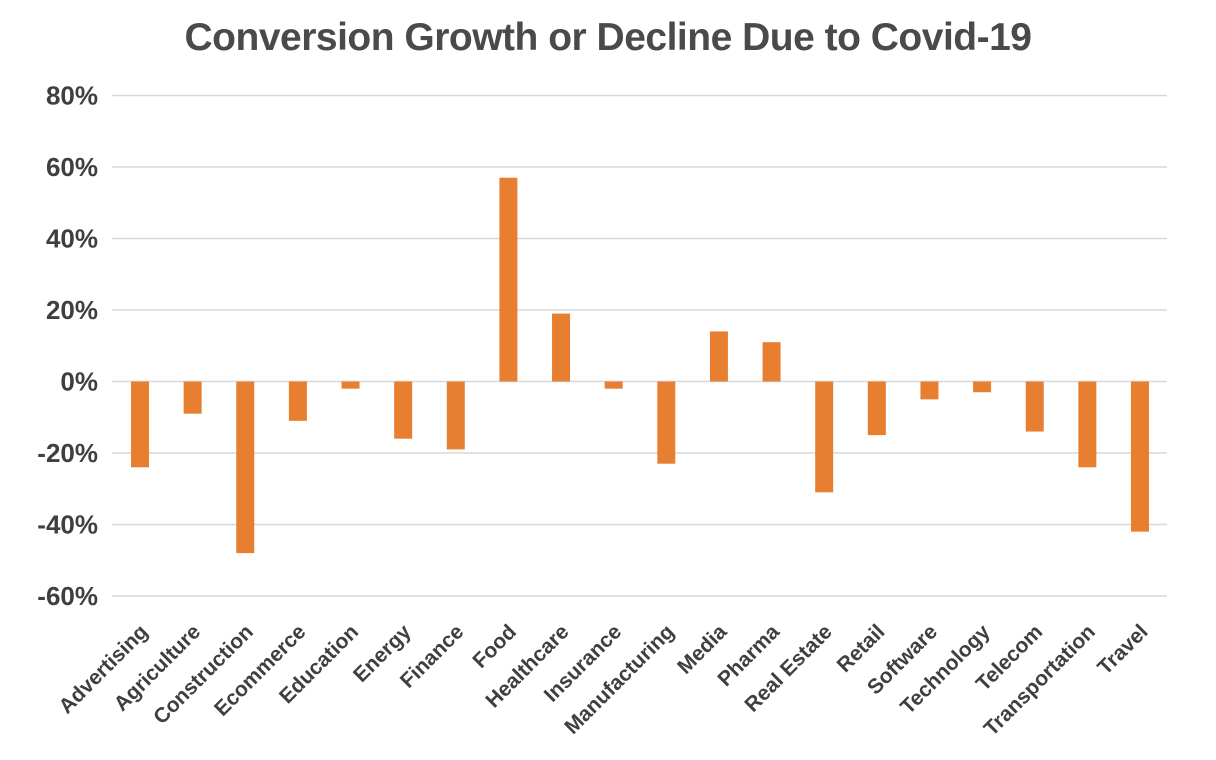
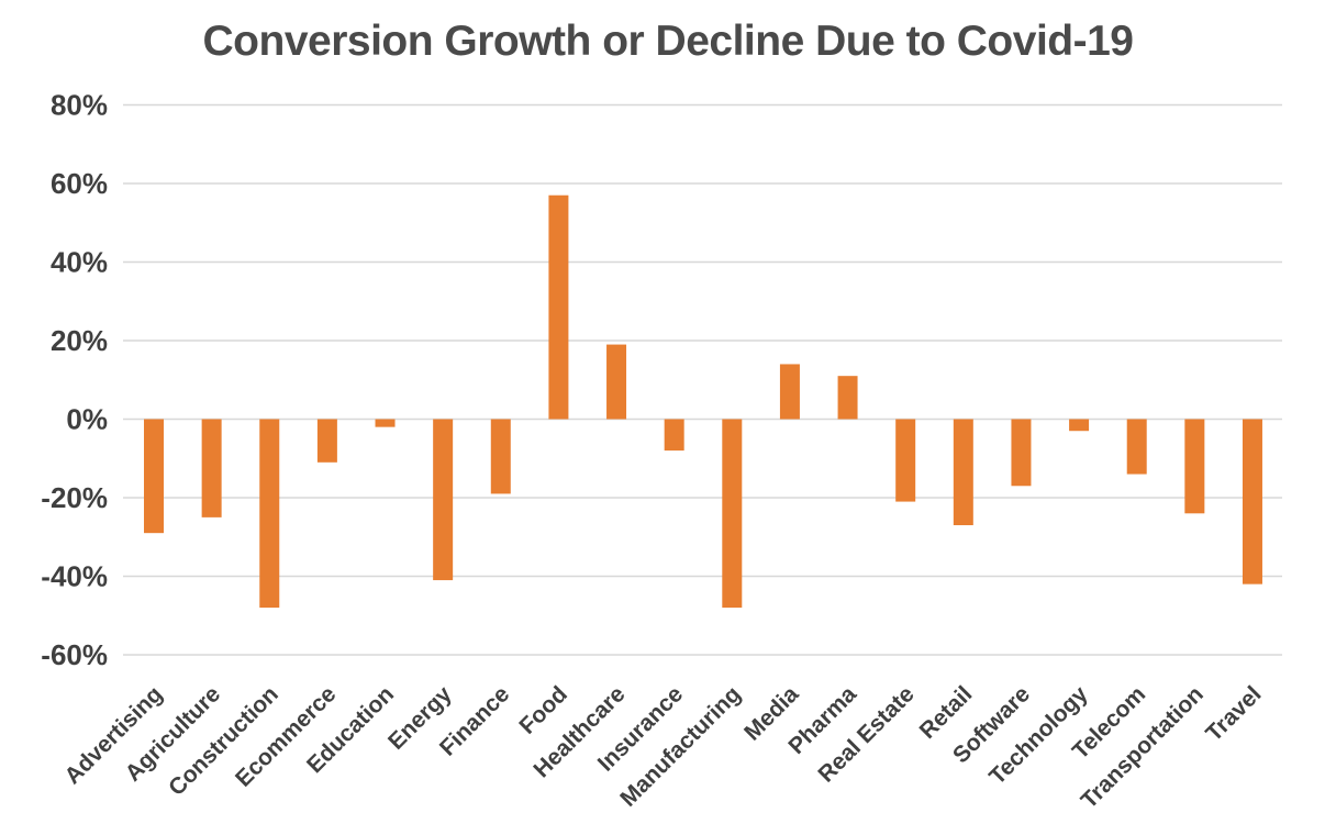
Advertising: -24% -> -29%
Agriculture: -9% -> -25%
Energy: -16% -> -41%
Insurance: -2% -> -8%
Manufacturing: -23% -> -48%
Real Estate: -31% -> -21%
Retail: -15% -> -27%
Software: -5% -> -17%
